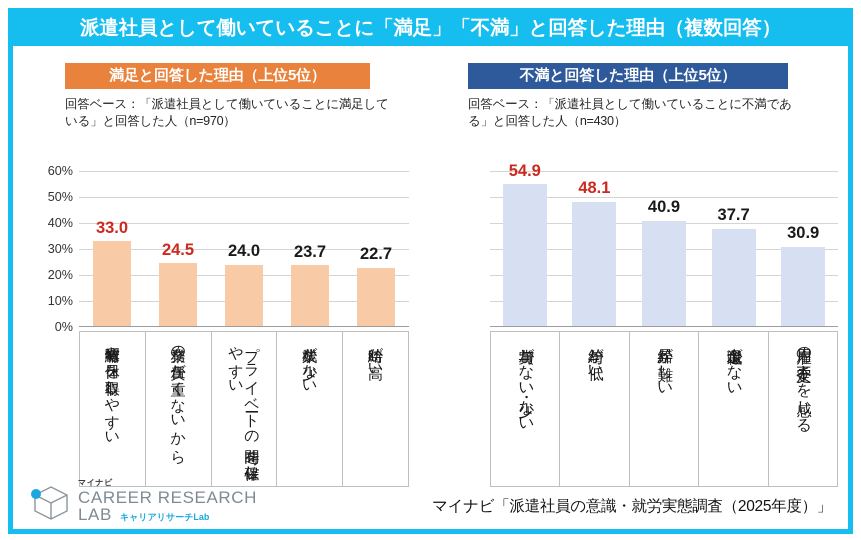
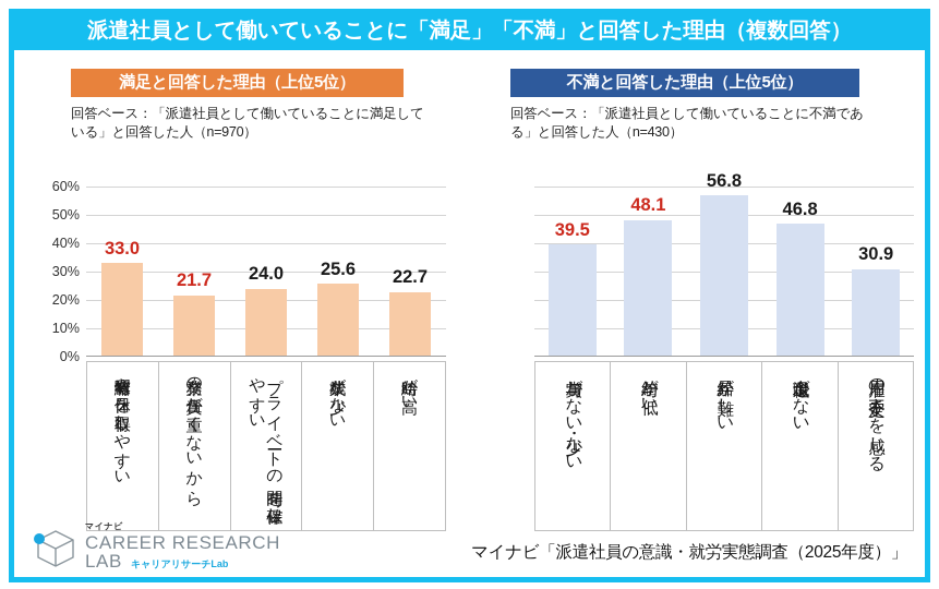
満足と回答した理由（上位5位）/業務の責任が重くないから: 24.5 -> 21.7
満足と回答した理由（上位5位）/残業が少ない: 23.7 -> 25.6
不満と回答した理由（上位5位）/賞与がない・少ない: 54.9 -> 39.5
不満と回答した理由（上位5位）/昇給が難しい: 40.9 -> 56.8
不満と回答した理由（上位5位）/退職金がない: 37.7 -> 46.8
